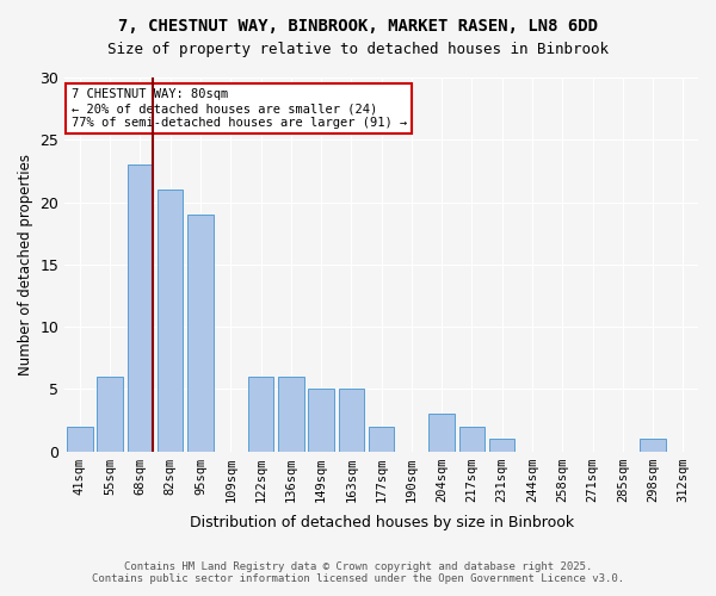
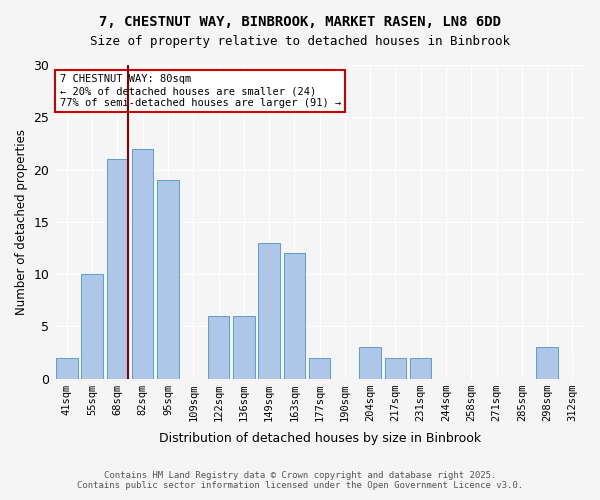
55sqm: 6 -> 10
68sqm: 23 -> 21
82sqm: 21 -> 22
149sqm: 5 -> 13
163sqm: 5 -> 12
231sqm: 1 -> 2
298sqm: 1 -> 3
